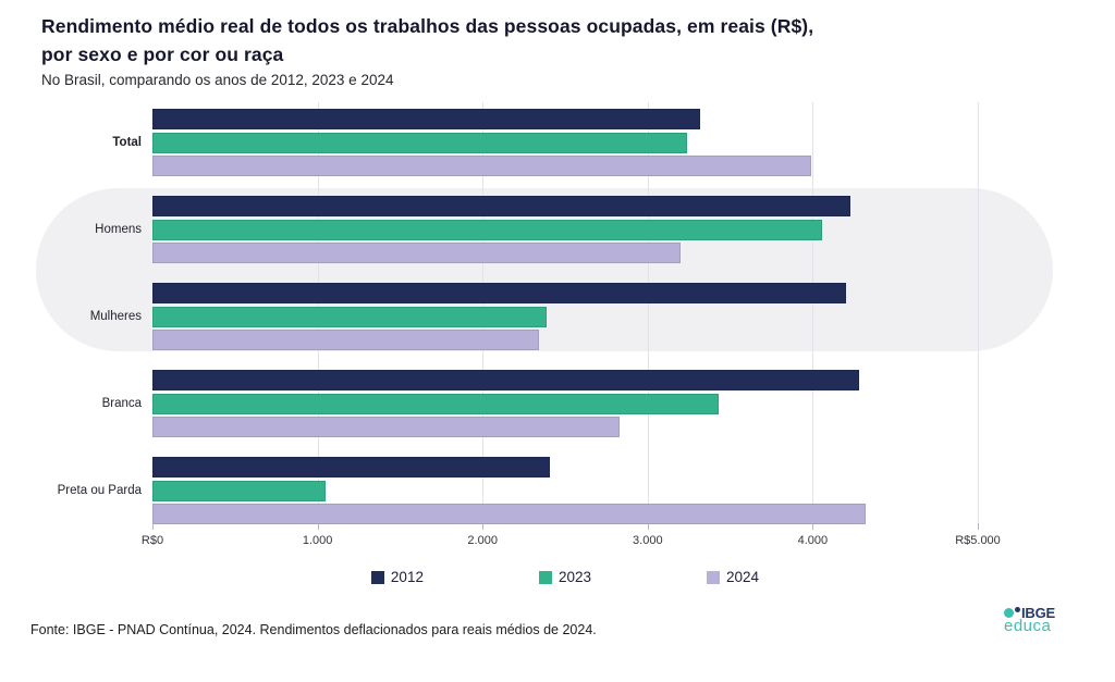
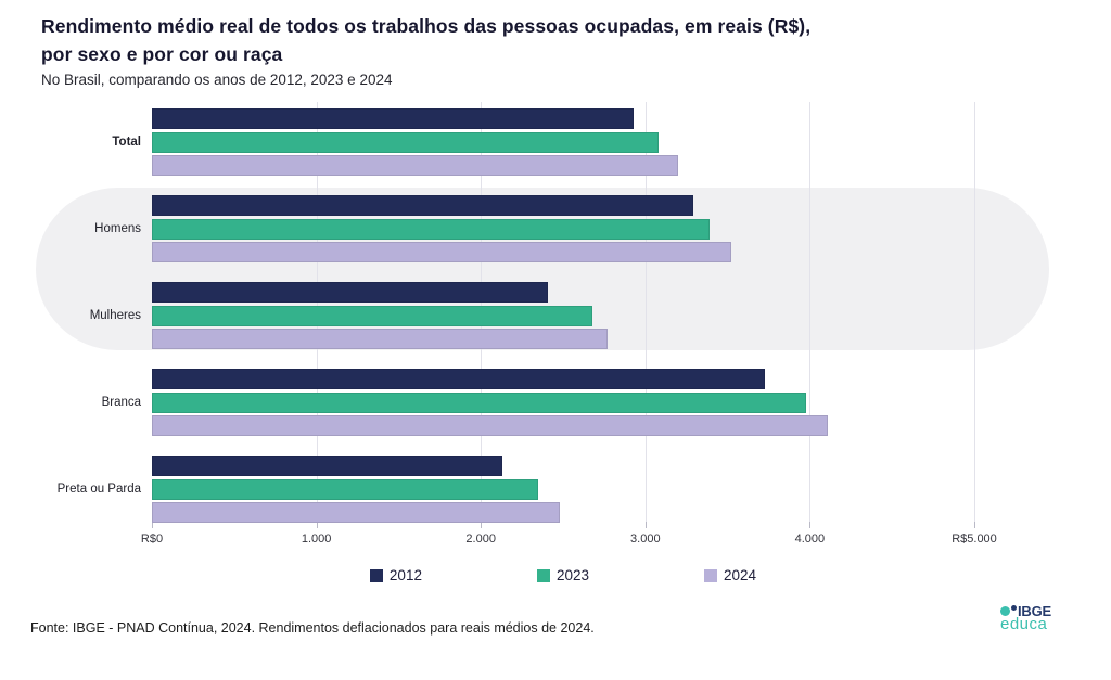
2012/Total: 3320 -> 2930
2023/Total: 3240 -> 3080
2024/Total: 3990 -> 3200
2012/Homens: 4230 -> 3290
2023/Homens: 4060 -> 3390
2024/Homens: 3200 -> 3520
2012/Mulheres: 4200 -> 2410
2023/Mulheres: 2390 -> 2680
2024/Mulheres: 2340 -> 2770
2012/Branca: 4280 -> 3730
2023/Branca: 3430 -> 3980
2024/Branca: 2830 -> 4110
2012/Preta ou Parda: 2410 -> 2130
2023/Preta ou Parda: 1050 -> 2350
2024/Preta ou Parda: 4320 -> 2480
